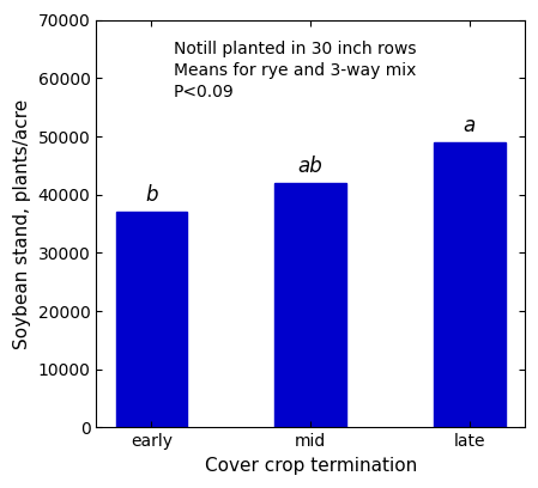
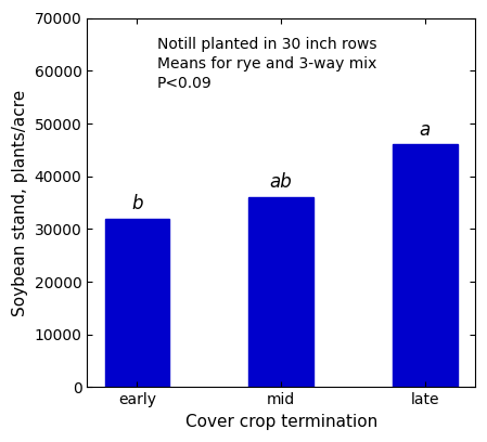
early: 37000 -> 32000
mid: 42000 -> 36000
late: 49000 -> 46000
